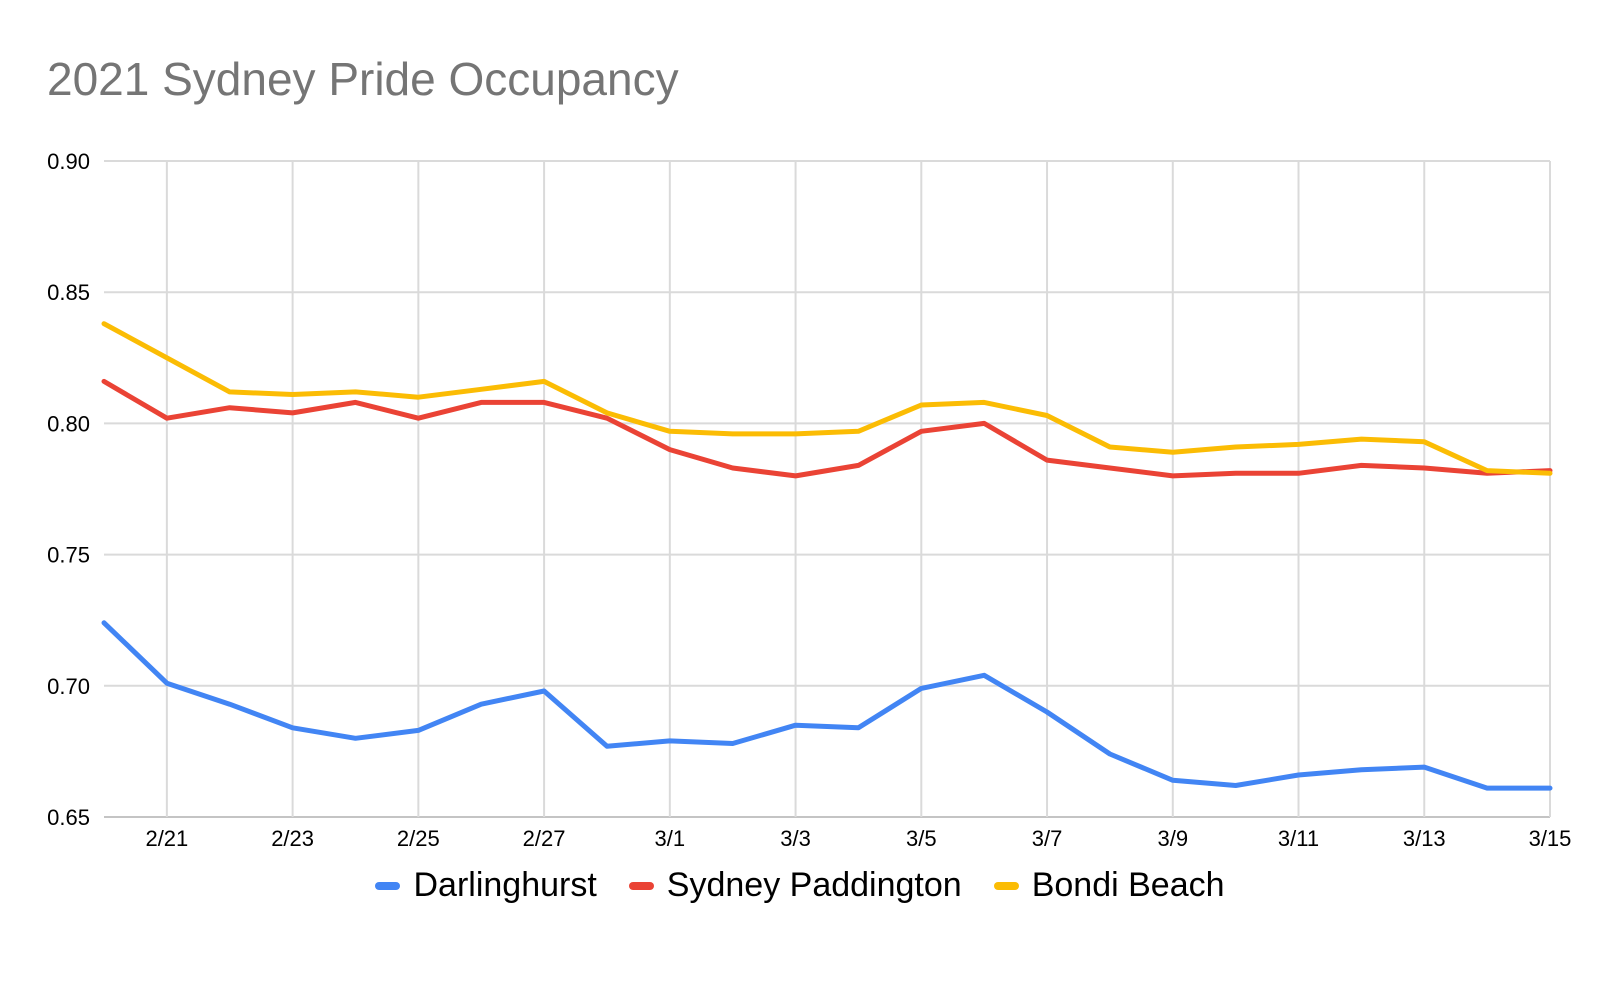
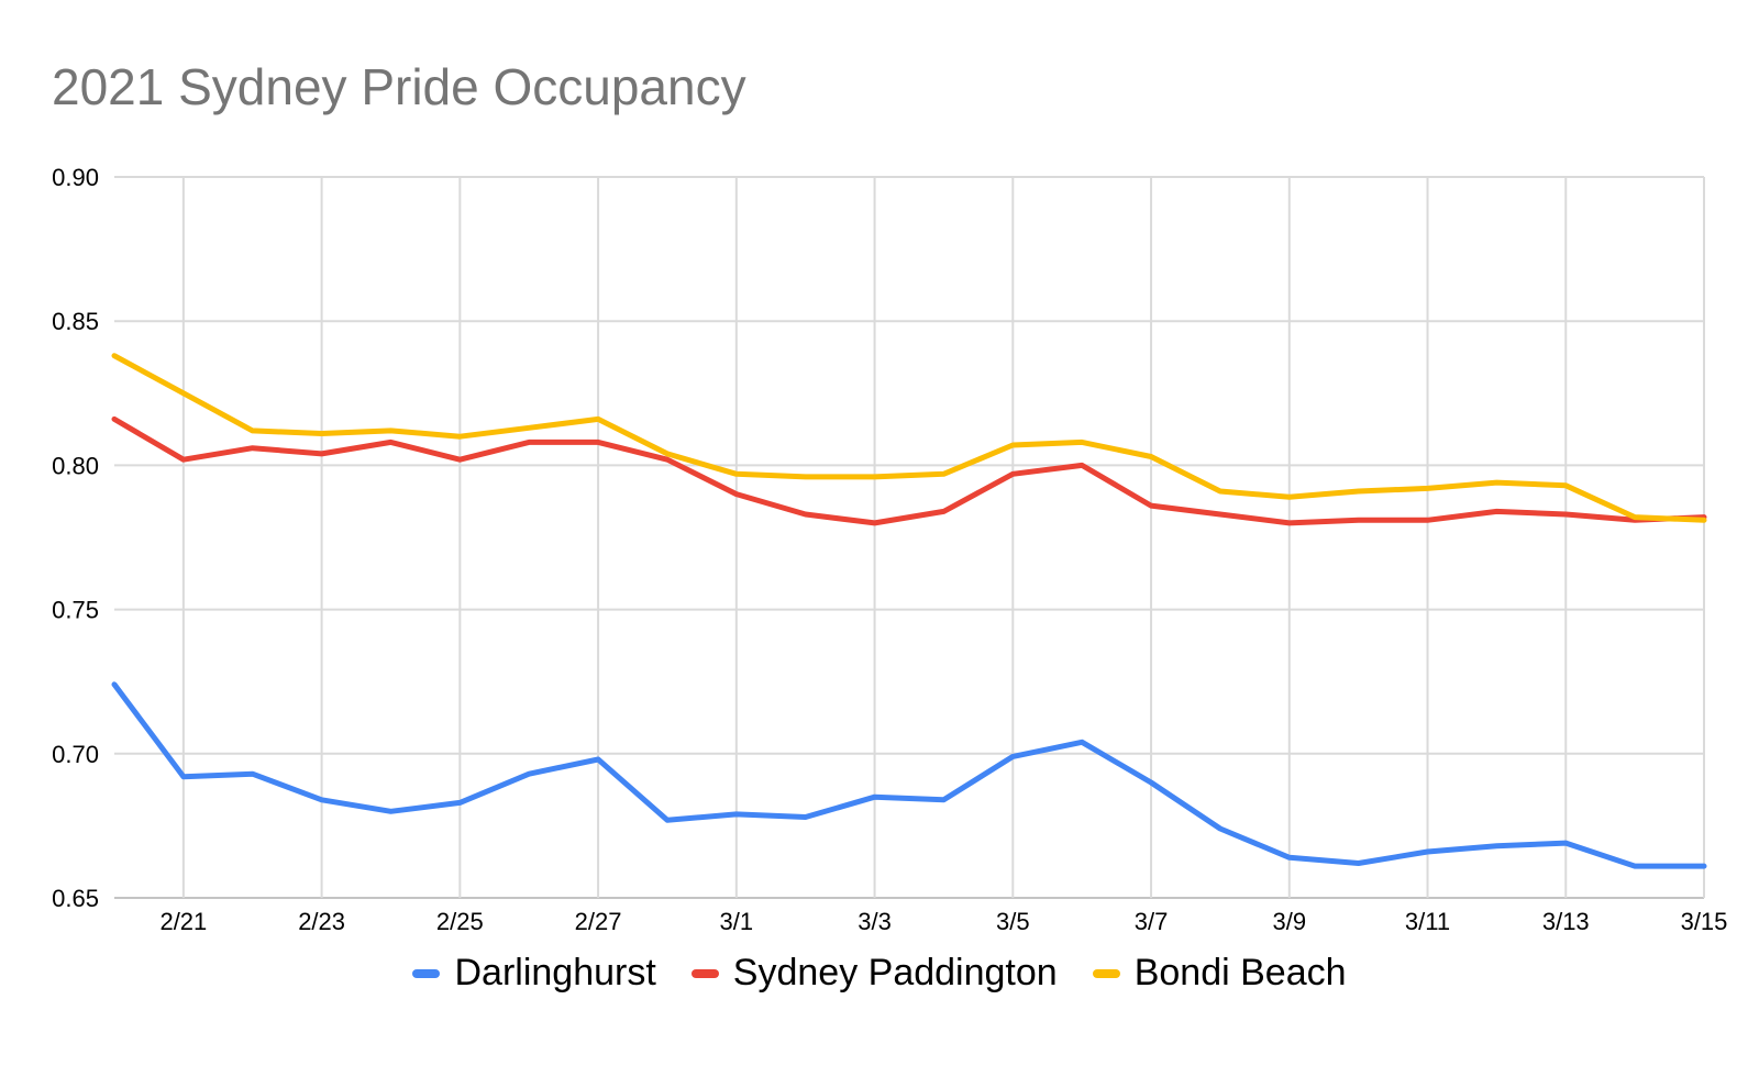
Darlinghurst/2/21: 0.701 -> 0.692
